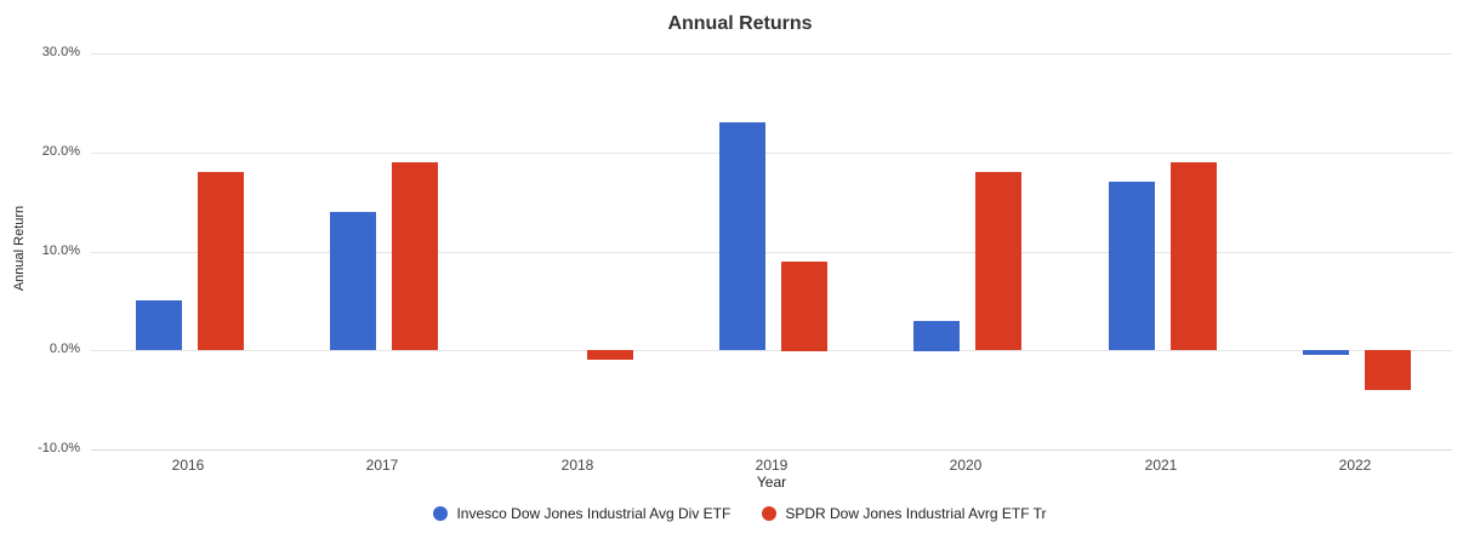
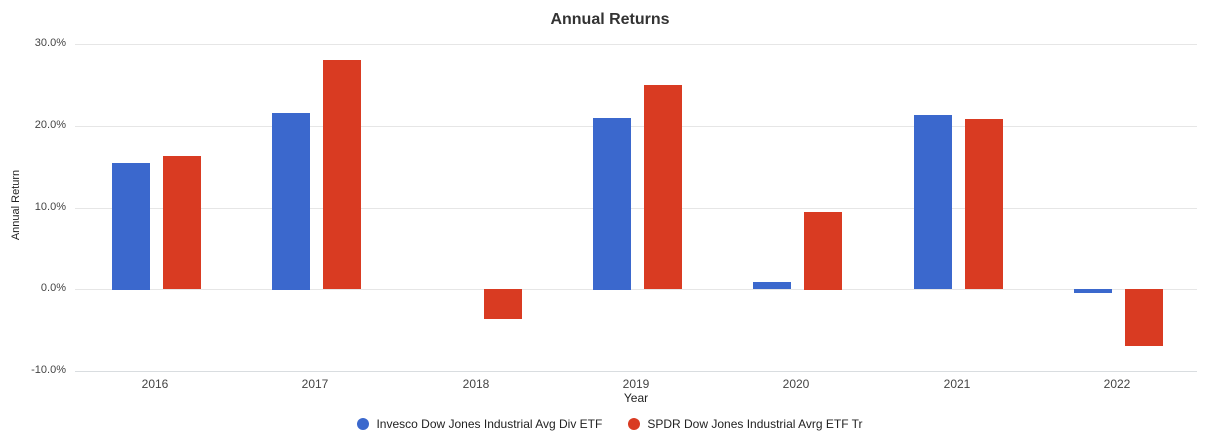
Invesco Dow Jones Industrial Avg Div ETF/2016: 5% -> 16%
SPDR Dow Jones Industrial Avrg ETF Tr/2016: 18% -> 16%
Invesco Dow Jones Industrial Avg Div ETF/2017: 14% -> 22%
SPDR Dow Jones Industrial Avrg ETF Tr/2017: 19% -> 28%
SPDR Dow Jones Industrial Avrg ETF Tr/2018: -1% -> -4%
Invesco Dow Jones Industrial Avg Div ETF/2019: 23% -> 21%
SPDR Dow Jones Industrial Avrg ETF Tr/2019: 9% -> 25%
Invesco Dow Jones Industrial Avg Div ETF/2020: 3% -> 1%
SPDR Dow Jones Industrial Avrg ETF Tr/2020: 18% -> 10%
Invesco Dow Jones Industrial Avg Div ETF/2021: 17% -> 21%
SPDR Dow Jones Industrial Avrg ETF Tr/2021: 19% -> 21%
SPDR Dow Jones Industrial Avrg ETF Tr/2022: -4% -> -7%
